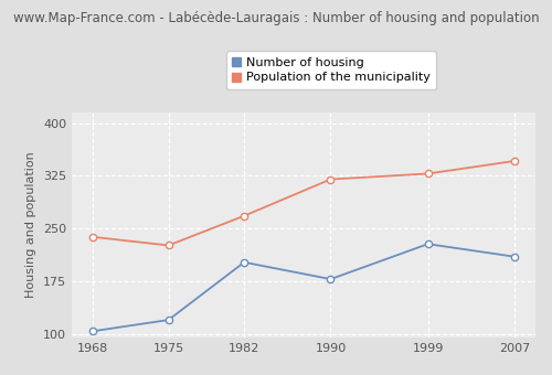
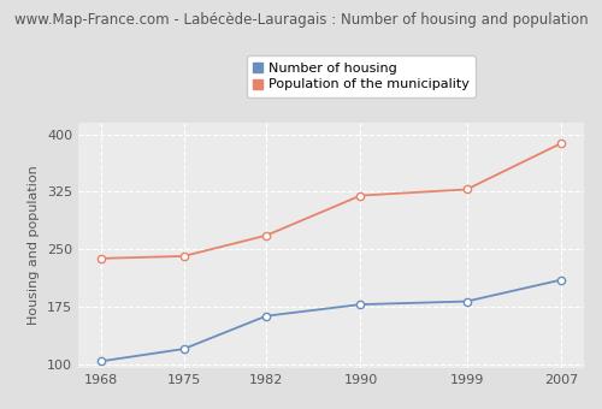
Population of the municipality/1975: 226 -> 241
Number of housing/1982: 202 -> 163
Number of housing/1999: 228 -> 182
Population of the municipality/2007: 346 -> 388
